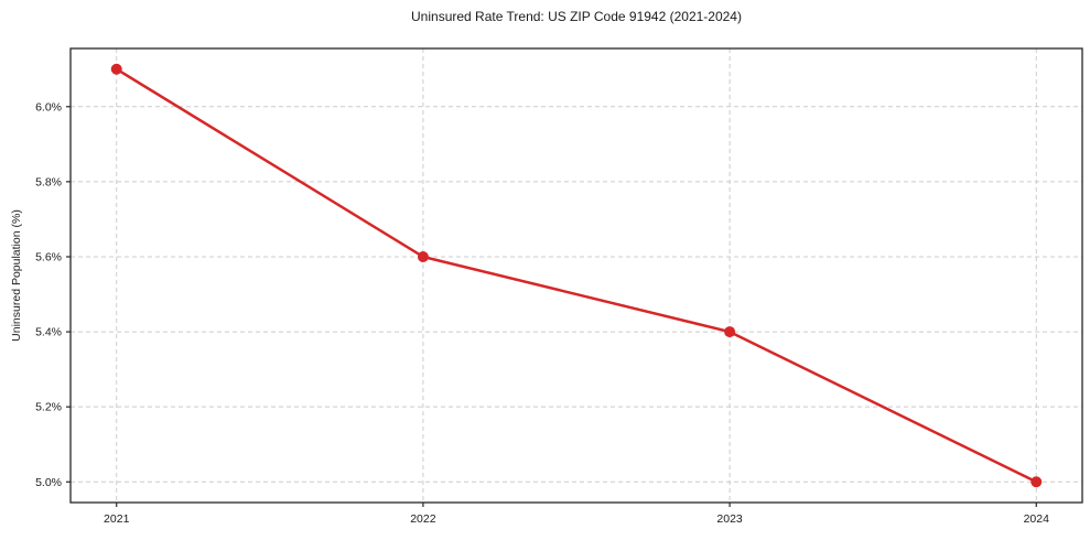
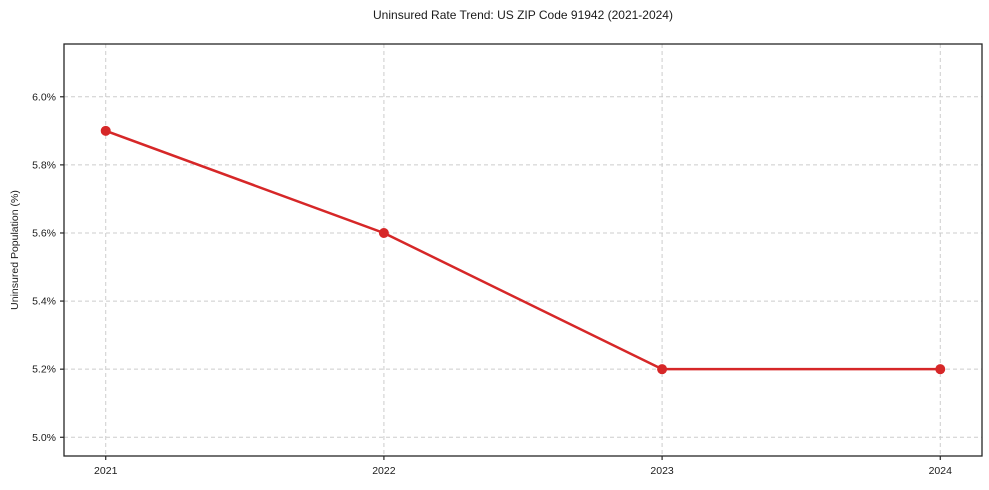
2021: 6.1% -> 5.9%
2023: 5.4% -> 5.2%
2024: 5.0% -> 5.2%
